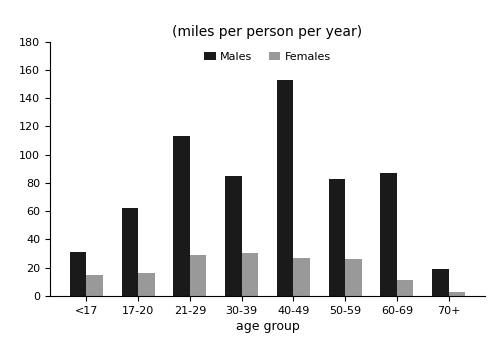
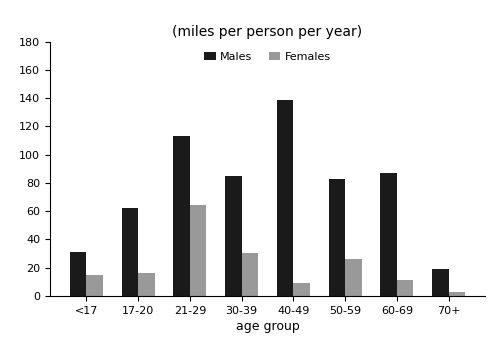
Females/21-29: 29 -> 64
Males/40-49: 153 -> 139
Females/40-49: 27 -> 9
